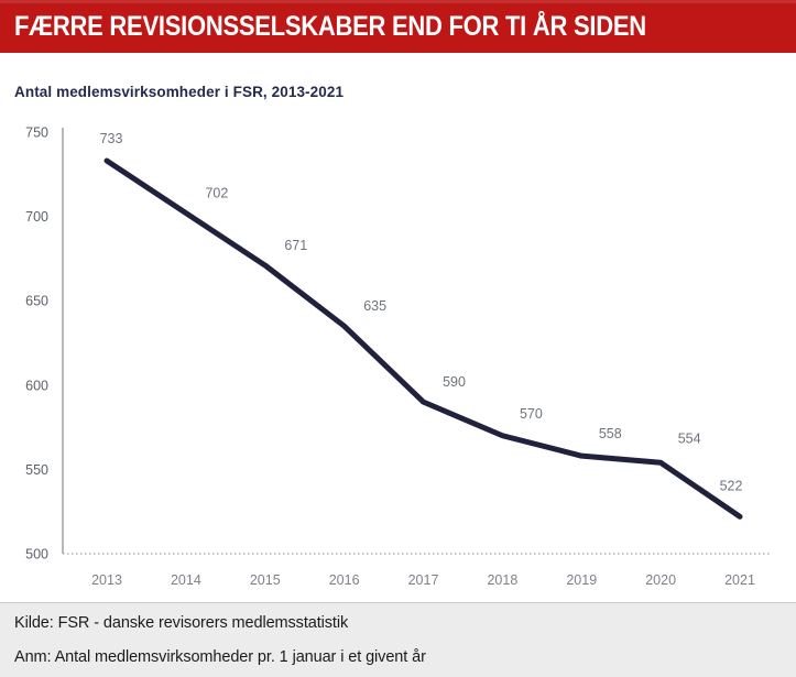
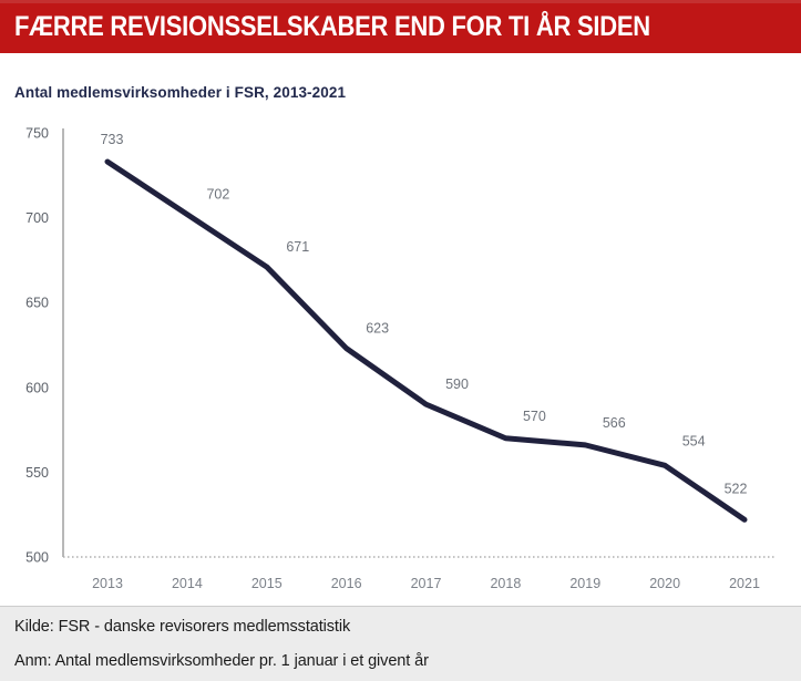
2016: 635 -> 623
2019: 558 -> 566
